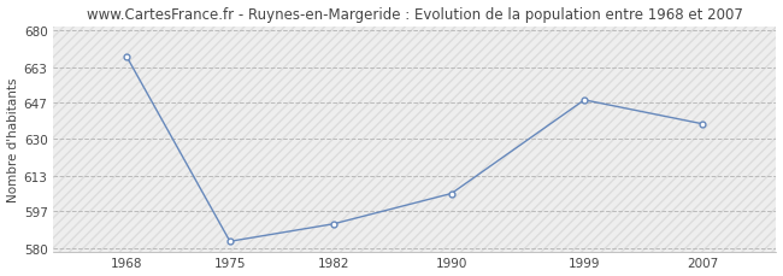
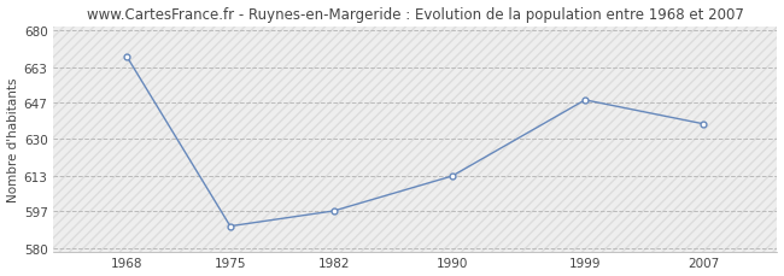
1975: 583 -> 590
1982: 591 -> 597
1990: 605 -> 613
